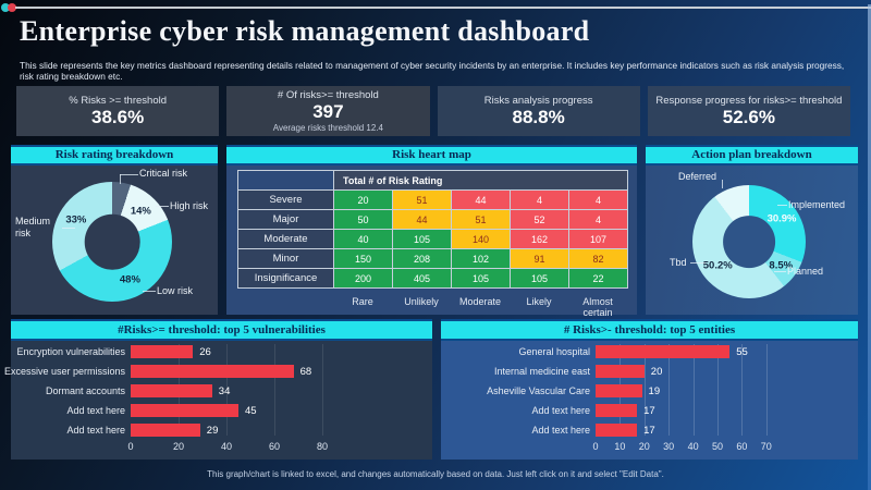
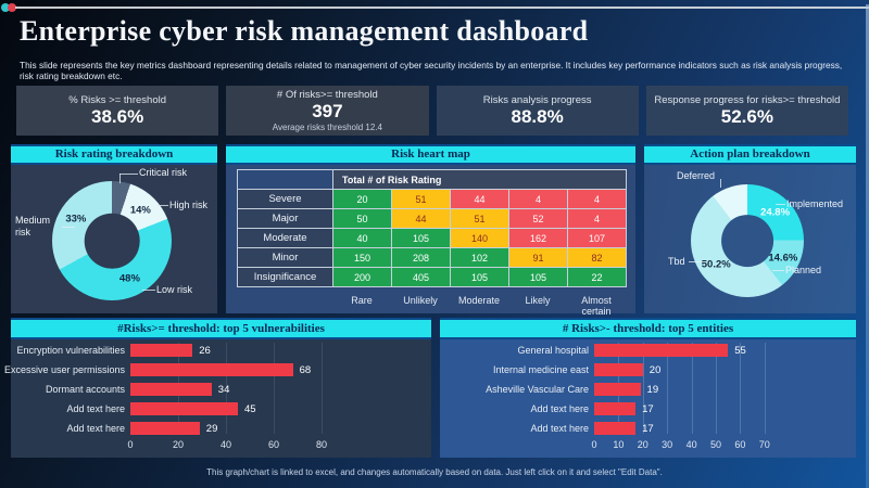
Action plan breakdown/Implemented: 30.9% -> 24.8%
Action plan breakdown/Planned: 8.5% -> 14.6%
